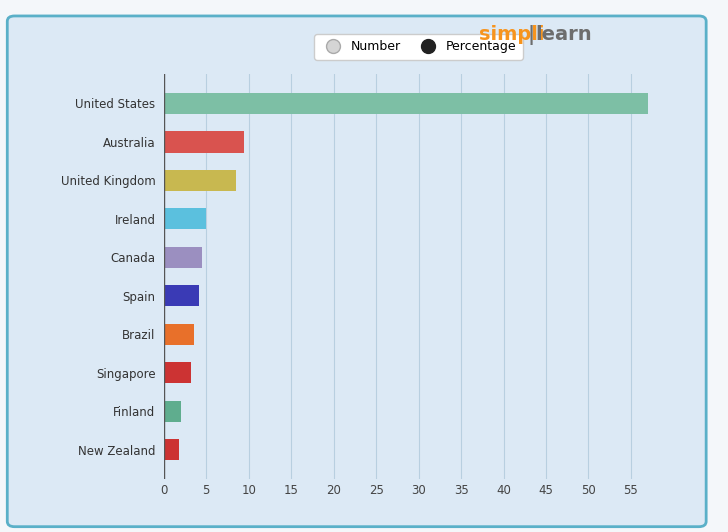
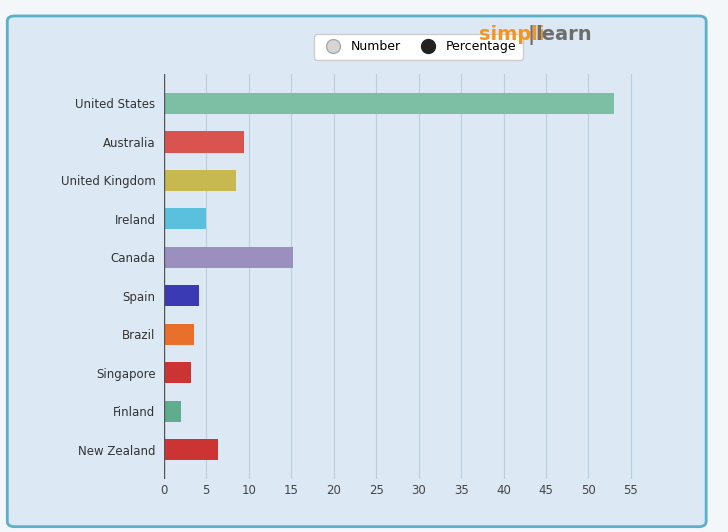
United States: 57.0 -> 53.0
Canada: 4.5 -> 15.2
New Zealand: 1.8 -> 6.4
